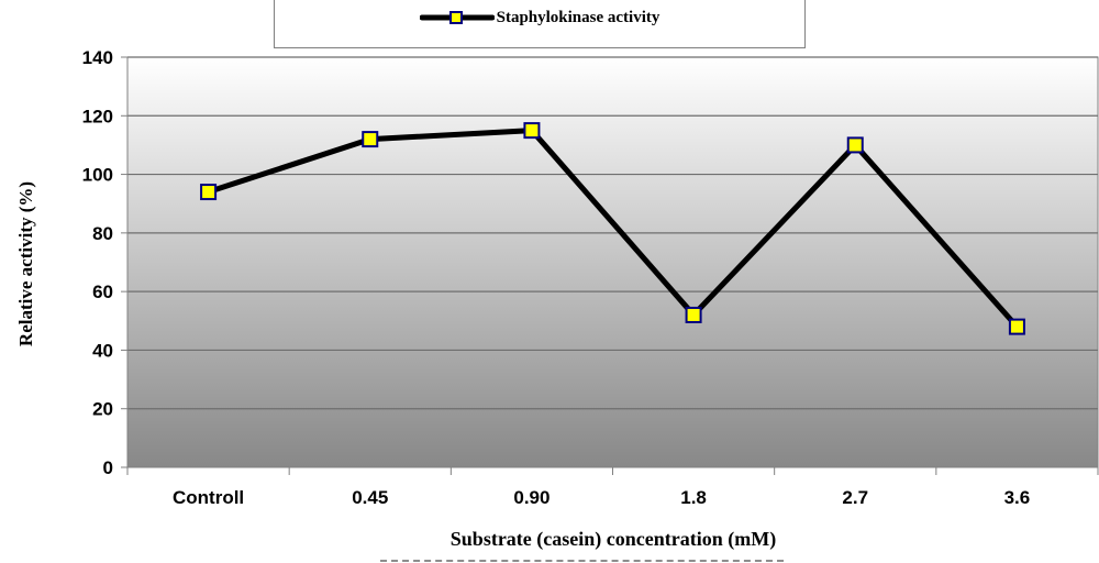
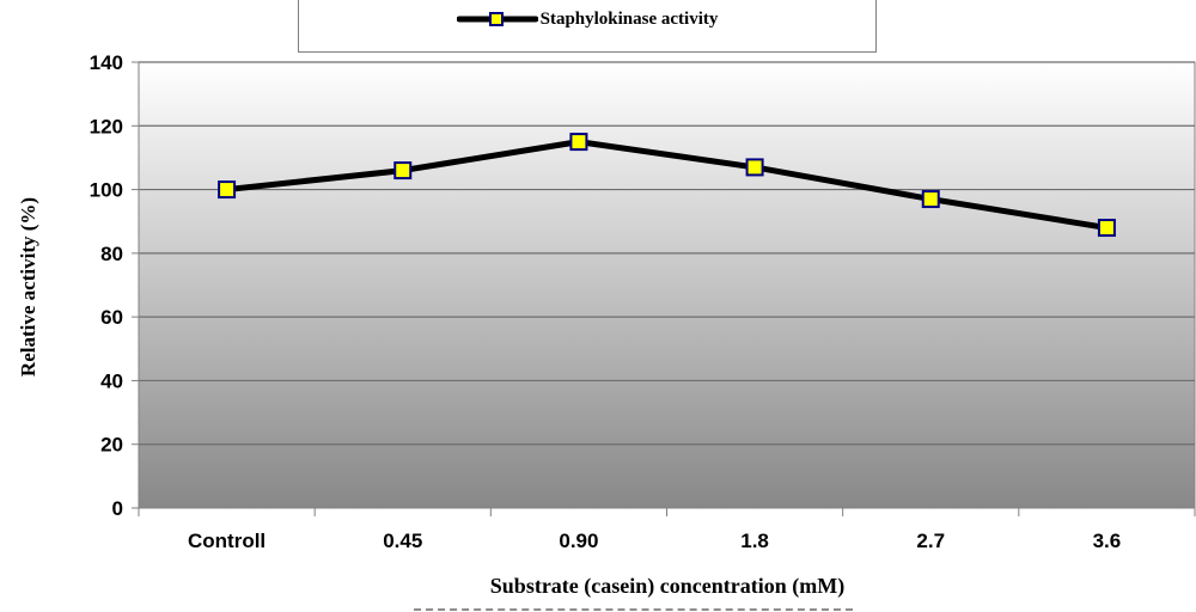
Controll: 94 -> 100
0.45: 112 -> 106
1.8: 52 -> 107
2.7: 110 -> 97
3.6: 48 -> 88
